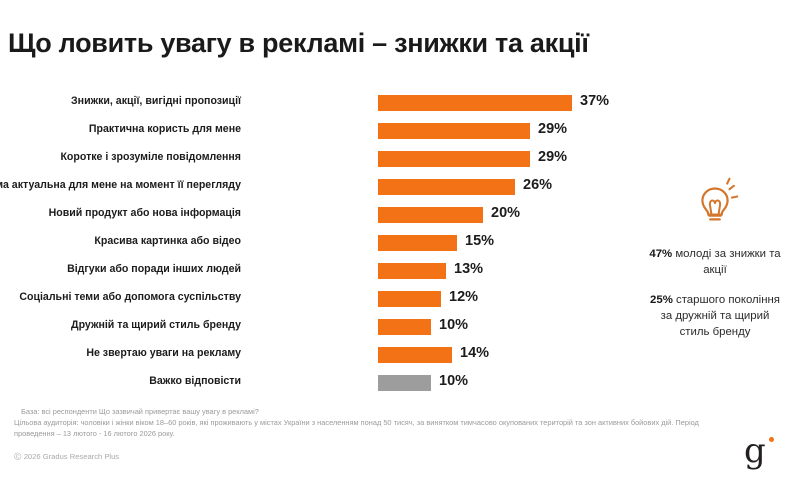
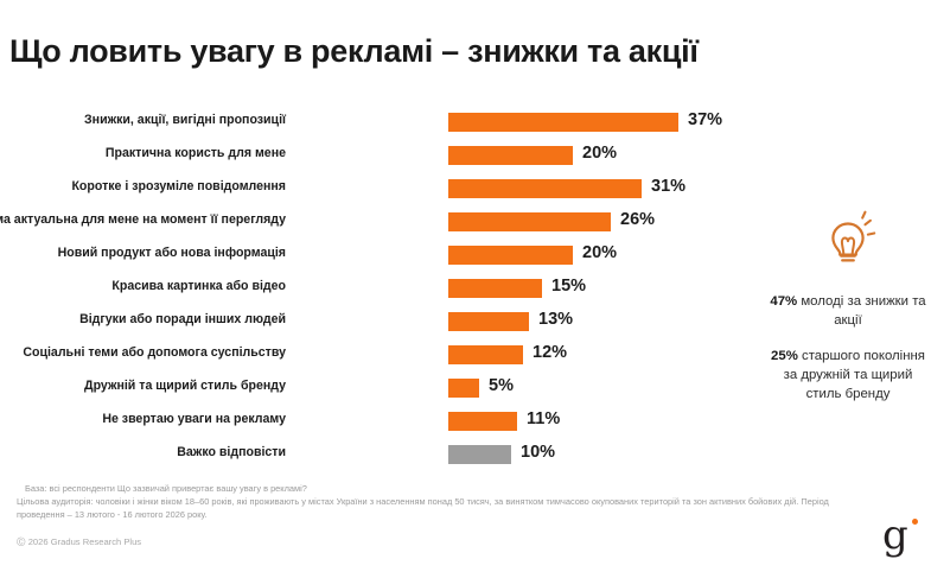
Практична користь для мене: 29% -> 20%
Коротке і зрозуміле повідомлення: 29% -> 31%
Дружній та щирий стиль бренду: 10% -> 5%
Не звертаю уваги на рекламу: 14% -> 11%
